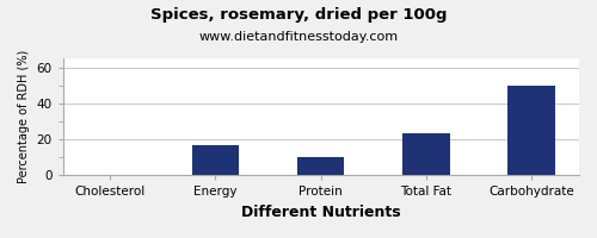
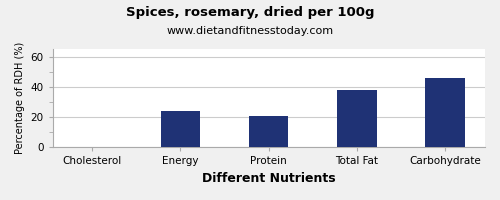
Energy: 17 -> 24
Protein: 10 -> 21
Total Fat: 24 -> 38
Carbohydrate: 50 -> 46
